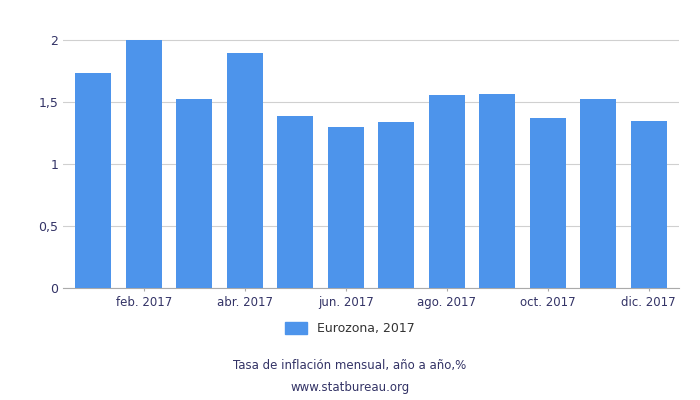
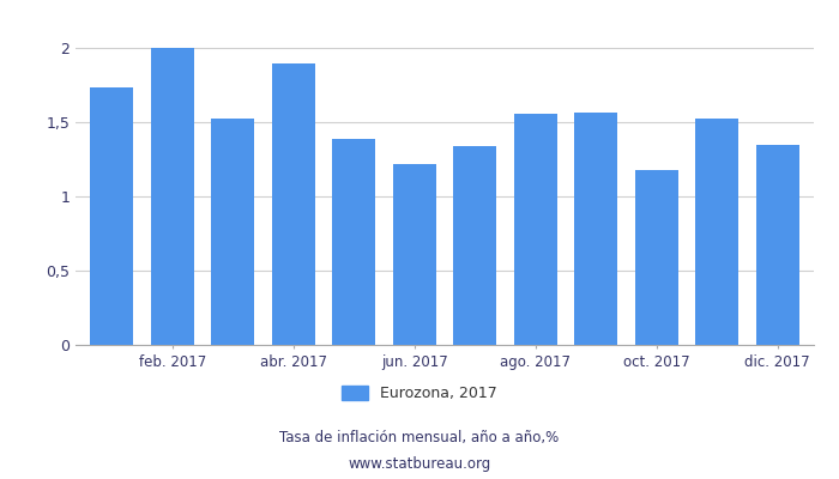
jun. 2017: 1,30 -> 1,22
oct. 2017: 1,37 -> 1,18
